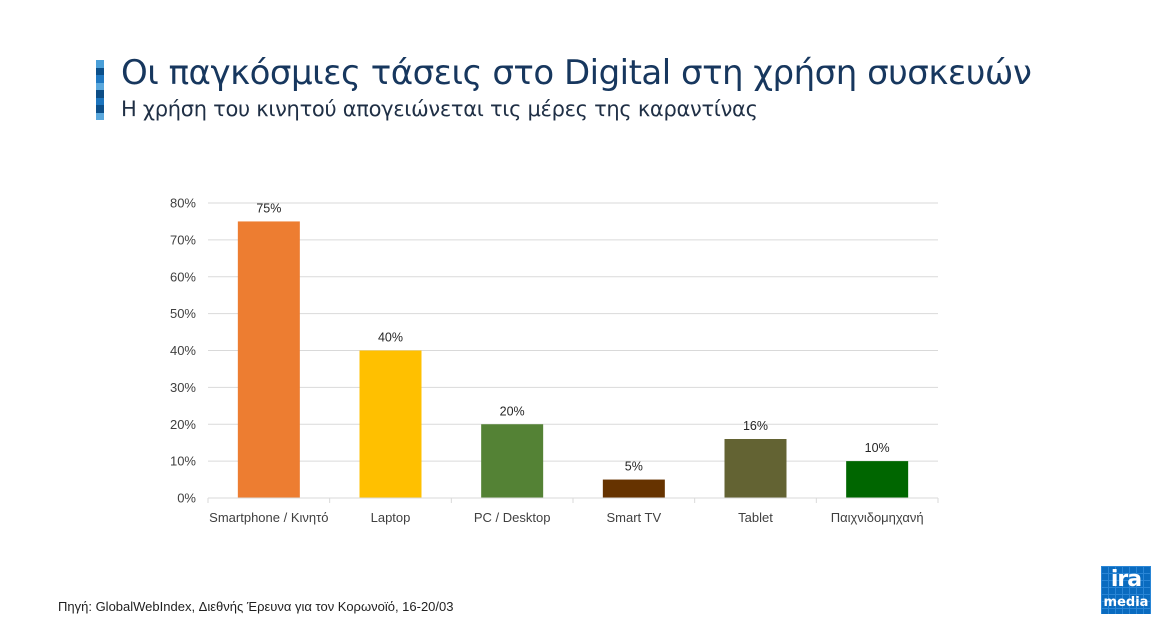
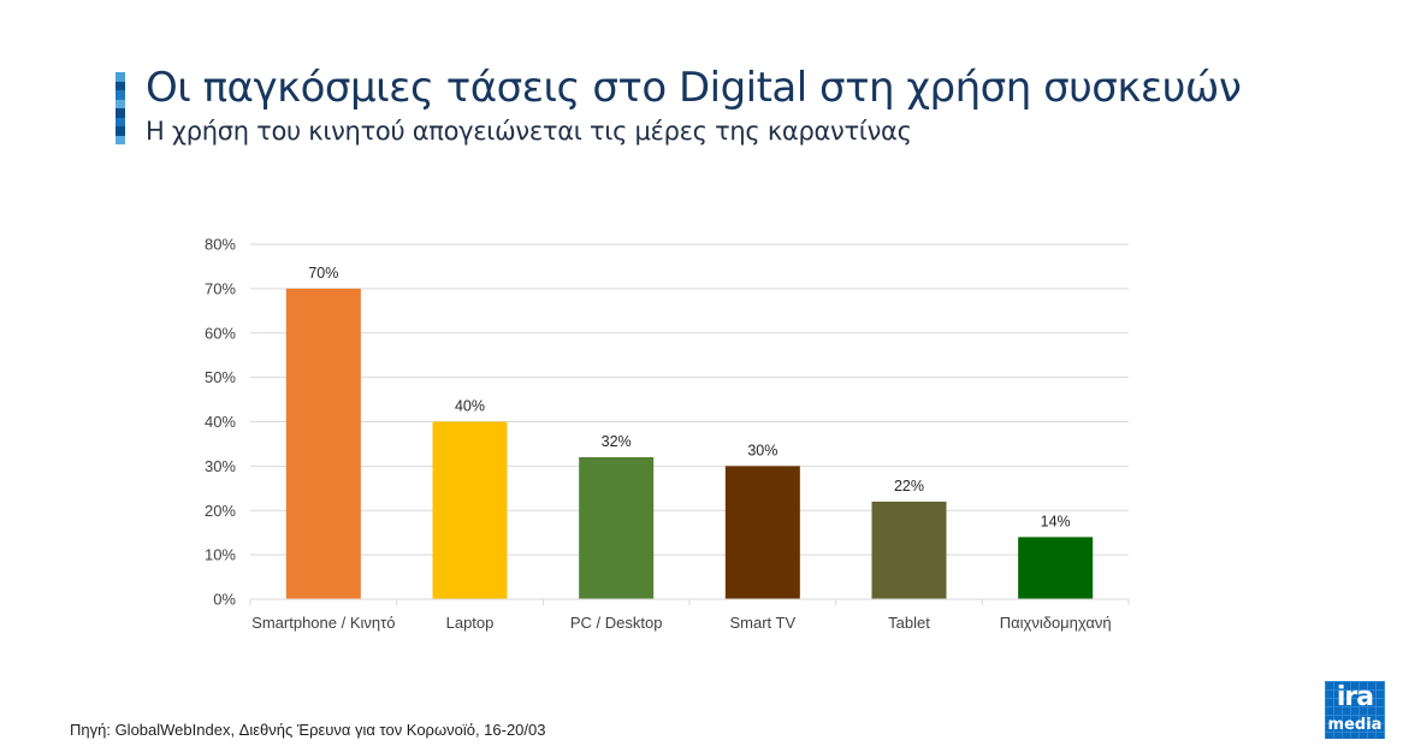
Smartphone / Κινητό: 75% -> 70%
PC / Desktop: 20% -> 32%
Smart TV: 5% -> 30%
Tablet: 16% -> 22%
Παιχνιδομηχανή: 10% -> 14%
